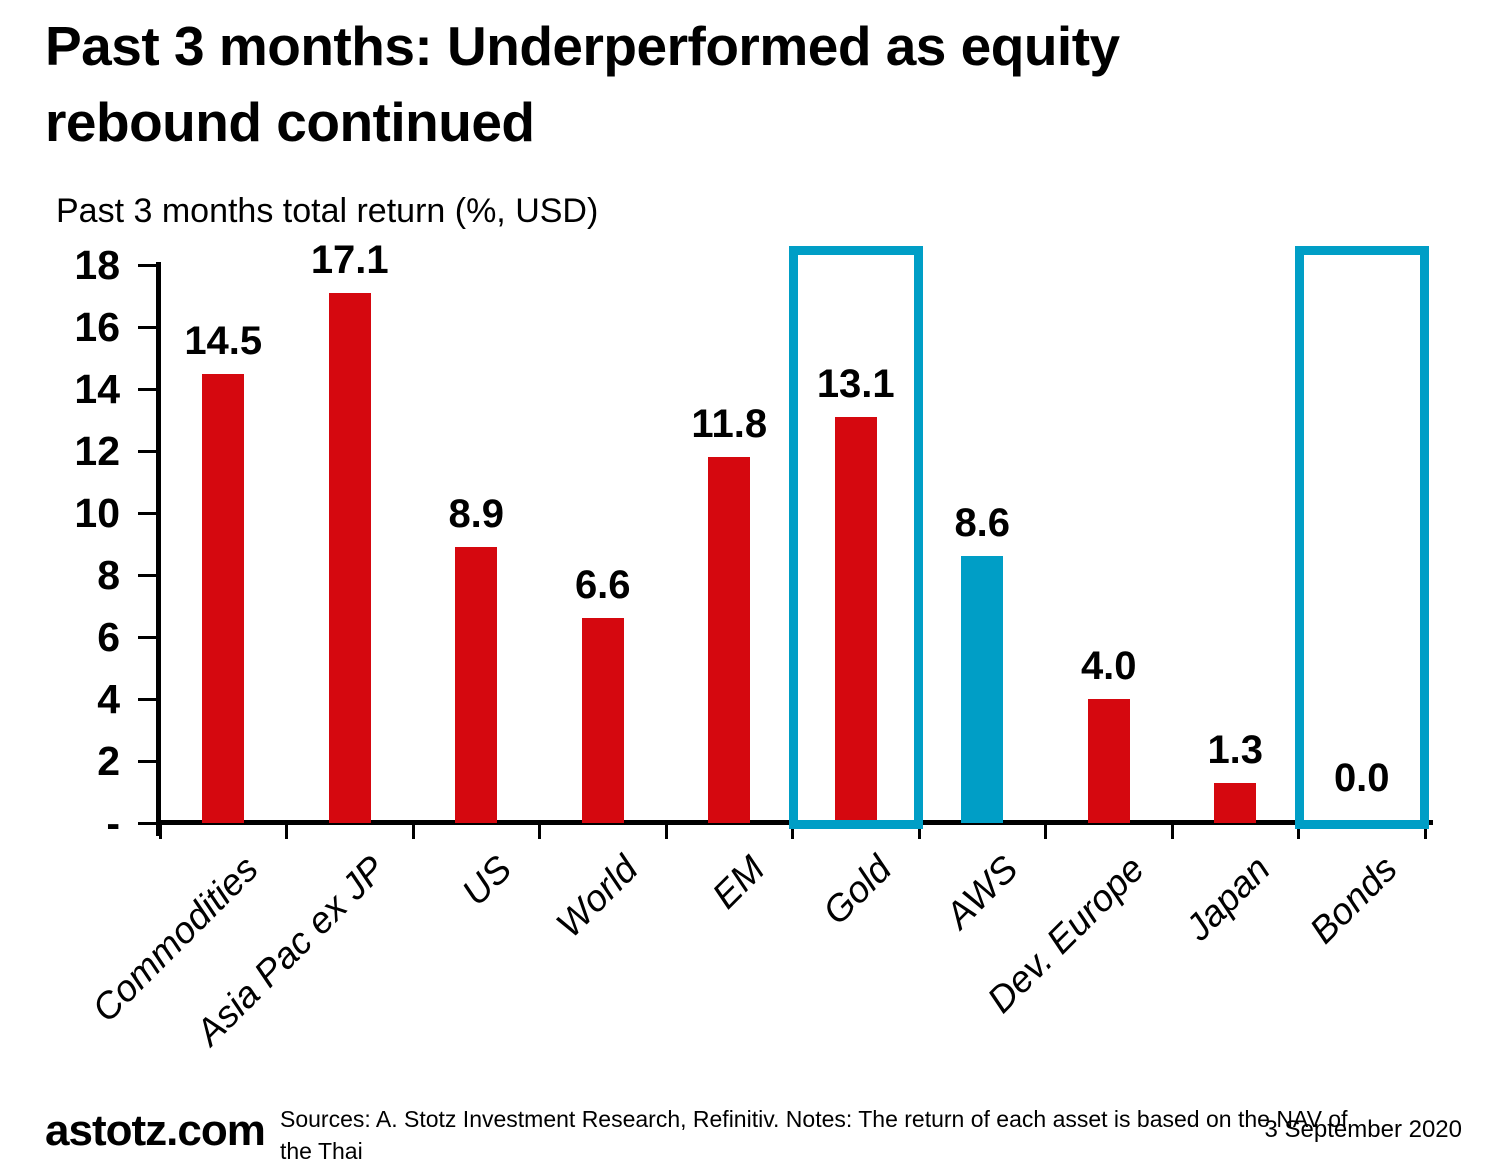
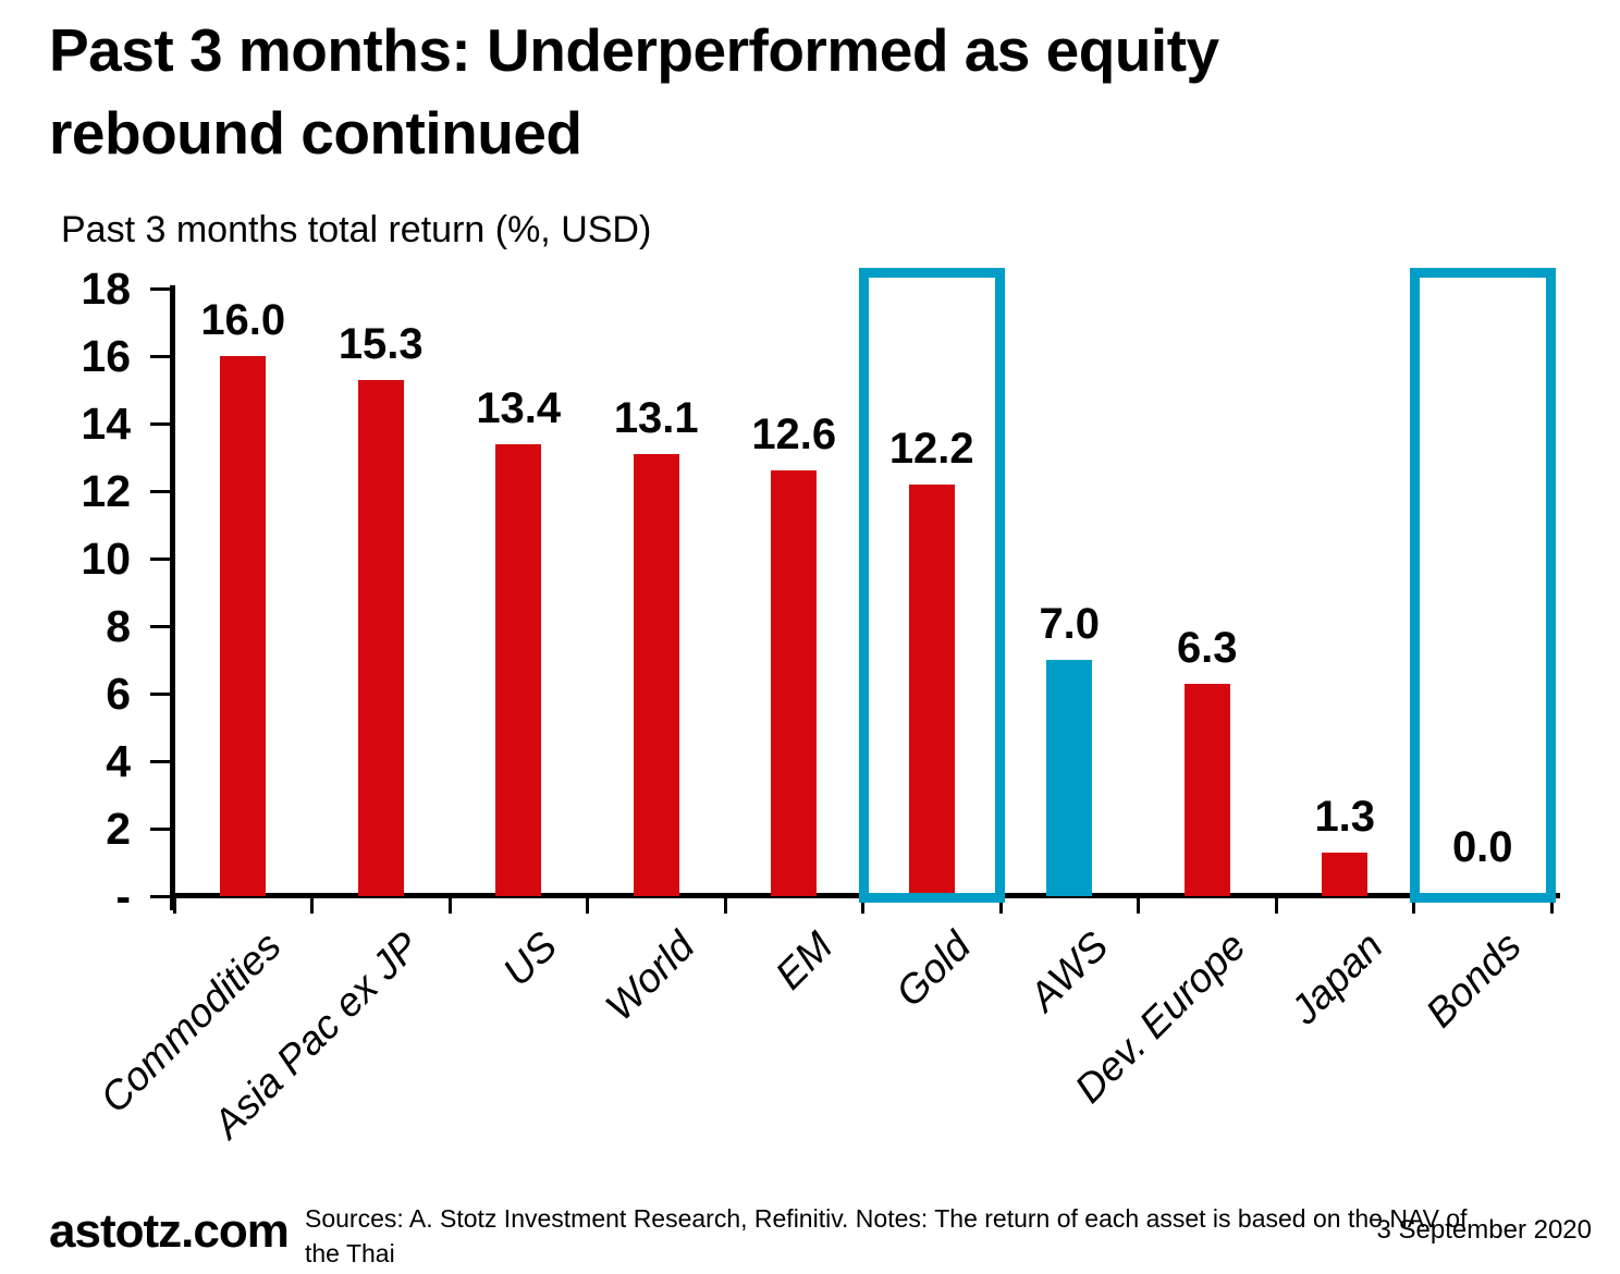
Commodities: 14.5 -> 16.0
Asia Pac ex JP: 17.1 -> 15.3
US: 8.9 -> 13.4
World: 6.6 -> 13.1
EM: 11.8 -> 12.6
Gold: 13.1 -> 12.2
AWS: 8.6 -> 7.0
Dev. Europe: 4.0 -> 6.3
